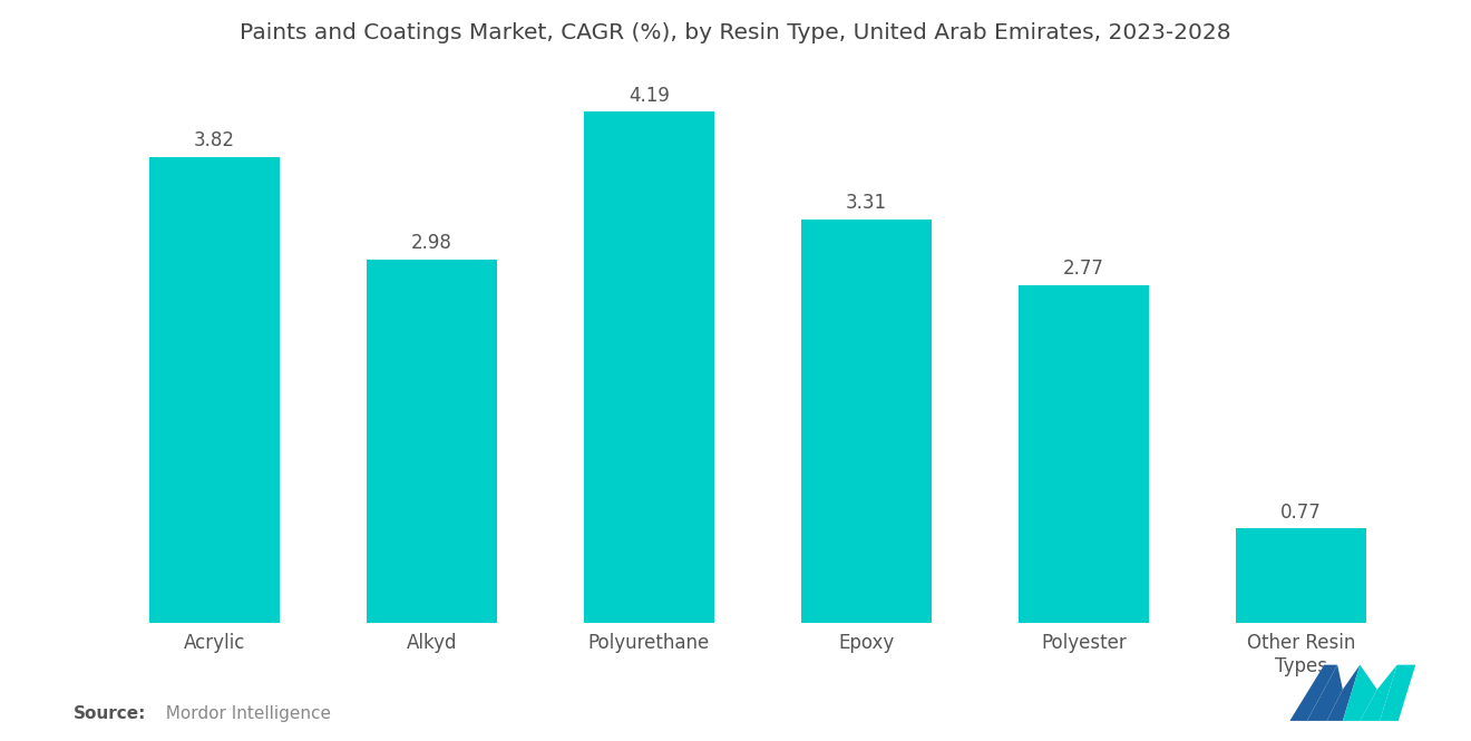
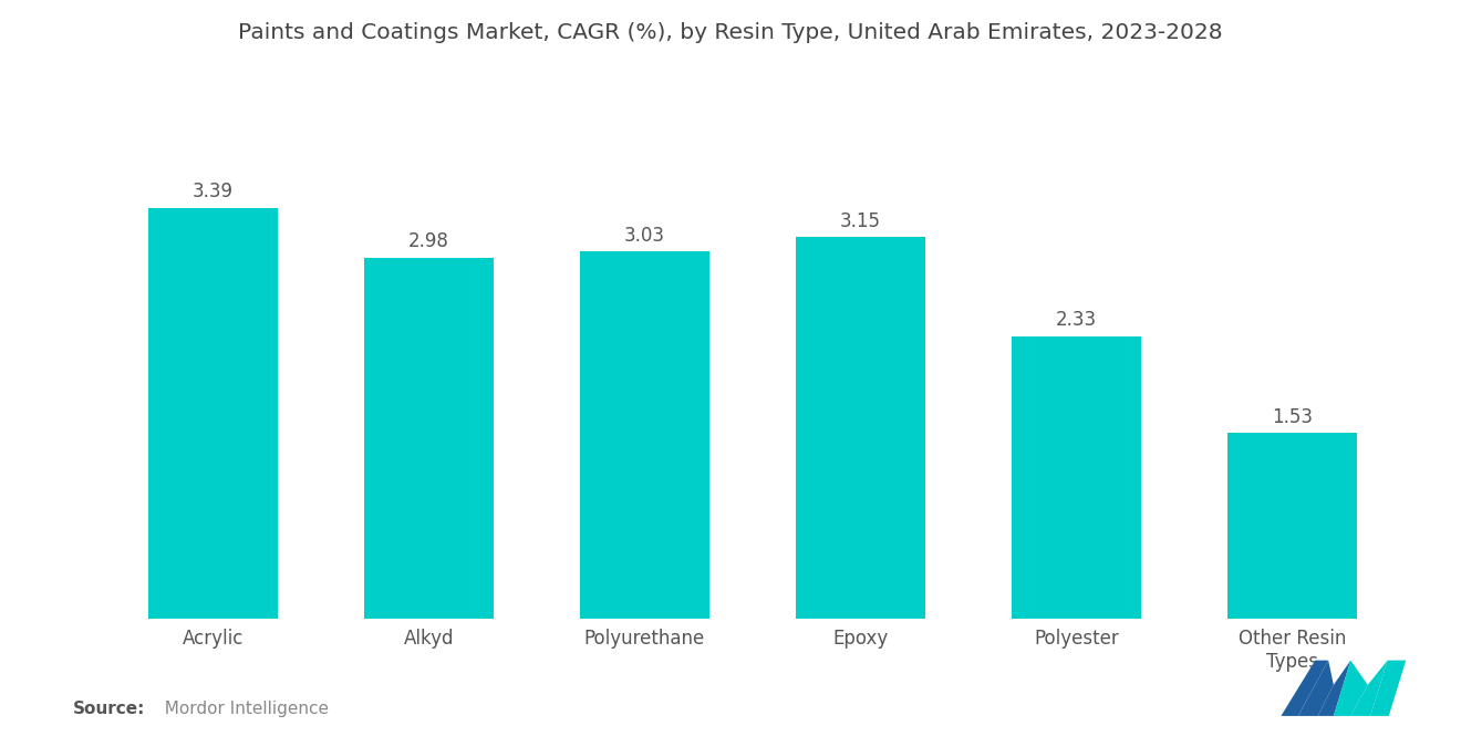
Acrylic: 3.82 -> 3.39
Polyurethane: 4.19 -> 3.03
Epoxy: 3.31 -> 3.15
Polyester: 2.77 -> 2.33
Other Resin Types: 0.77 -> 1.53
